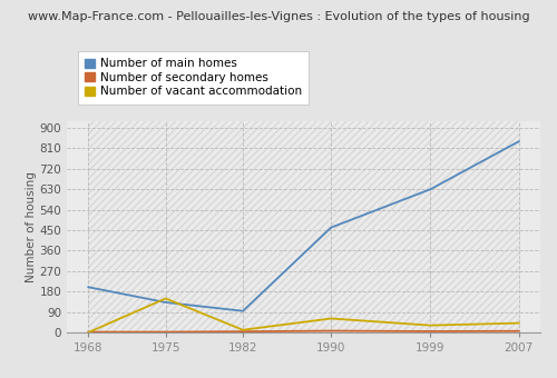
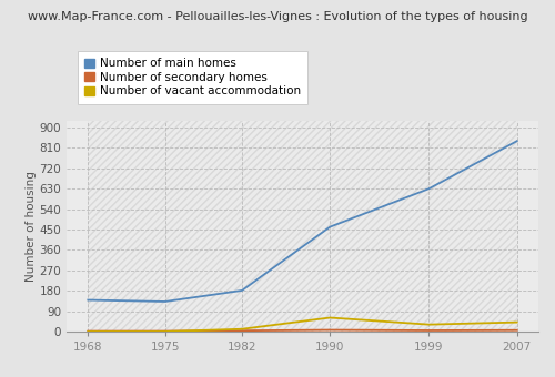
Number of main homes/1968: 200 -> 140
Number of vacant accommodation/1975: 150 -> 1
Number of main homes/1982: 95 -> 182
